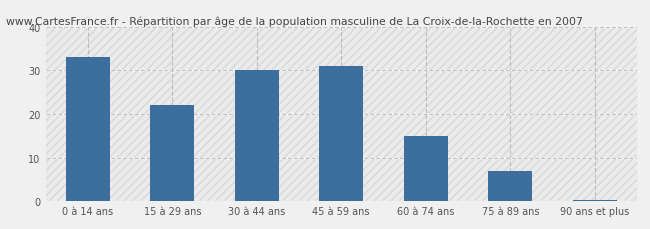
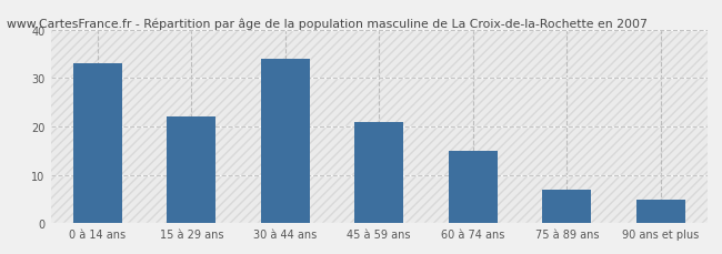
30 à 44 ans: 30.0 -> 34.0
45 à 59 ans: 31.0 -> 21.0
90 ans et plus: 0.3 -> 5.0
